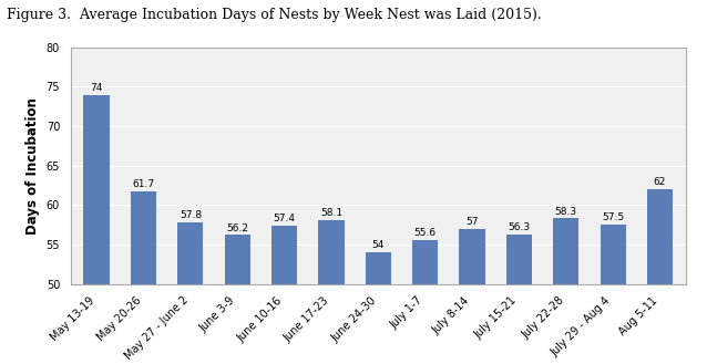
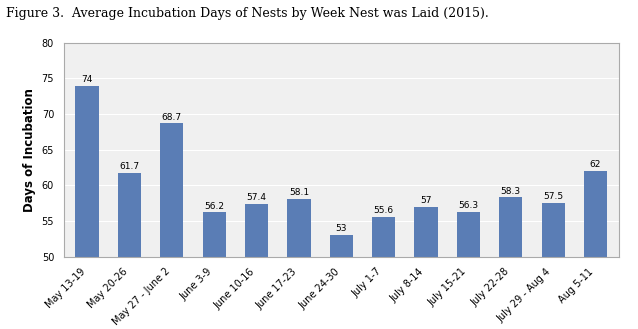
May 27 - June 2: 57.8 -> 68.7
June 24-30: 54 -> 53
